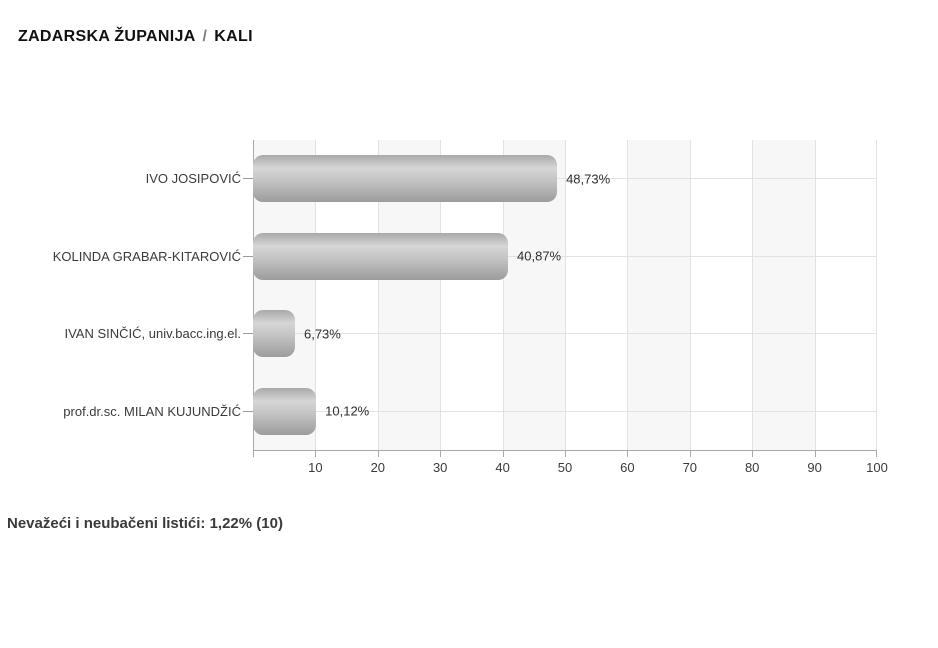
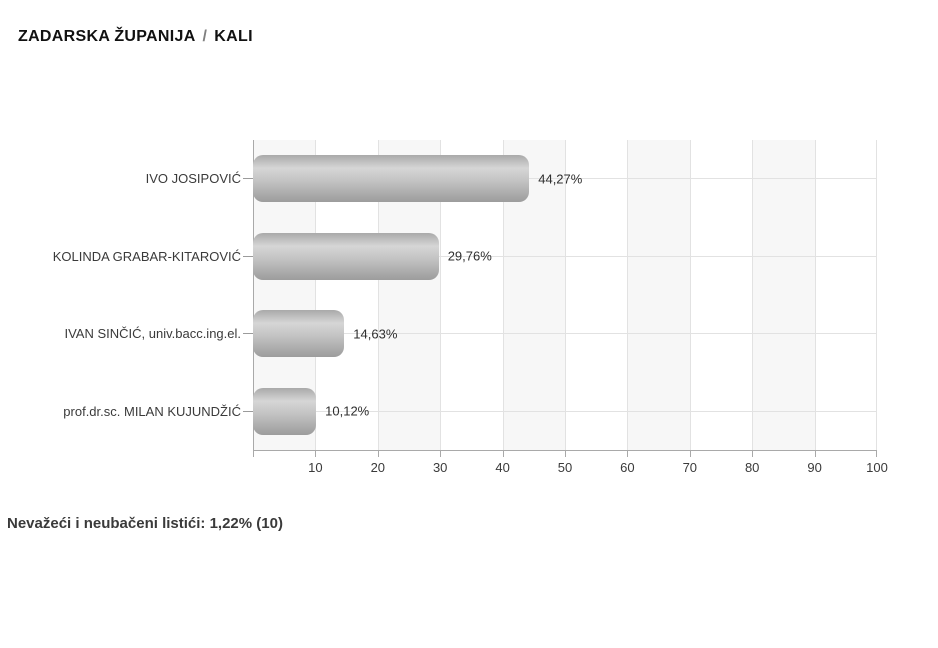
IVO JOSIPOVIĆ: 48,73% -> 44,27%
KOLINDA GRABAR-KITAROVIĆ: 40,87% -> 29,76%
IVAN SINČIĆ, univ.bacc.ing.el.: 6,73% -> 14,63%
